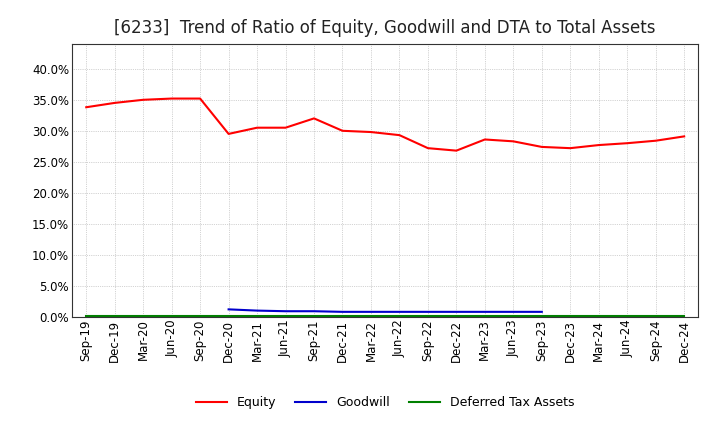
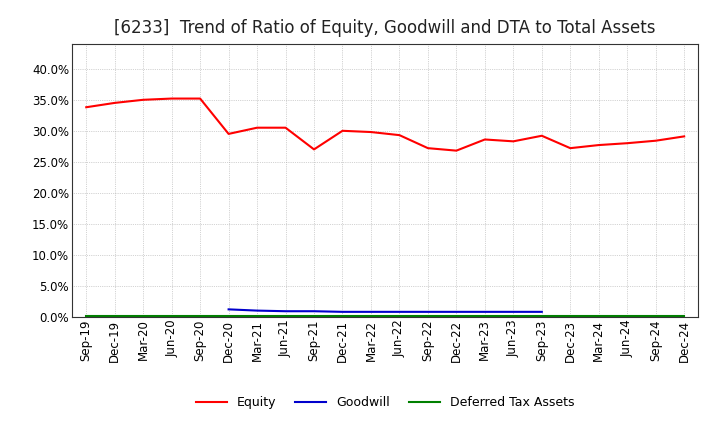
Equity/Sep-21: 32.0% -> 27.0%
Equity/Sep-23: 27.4% -> 29.2%
